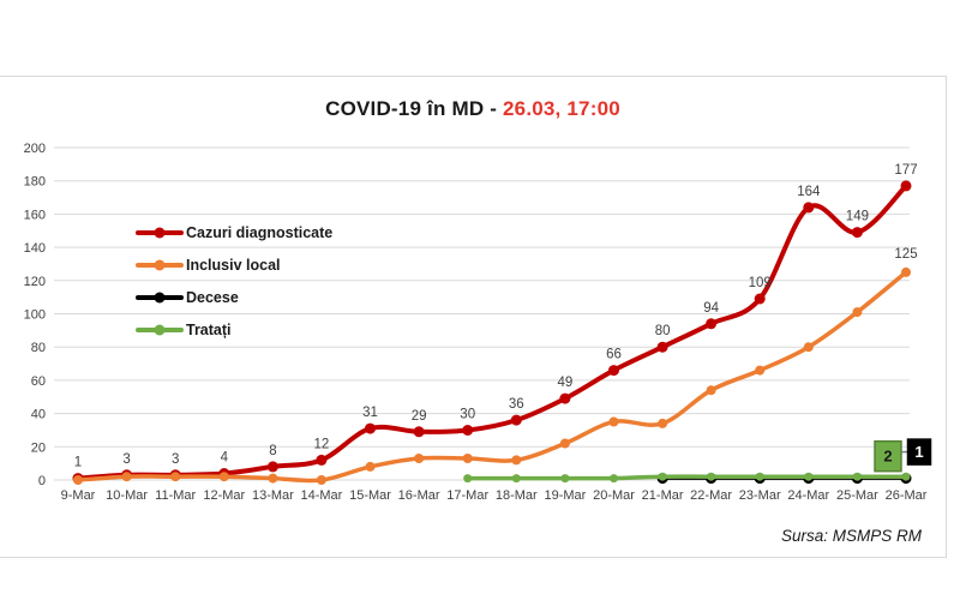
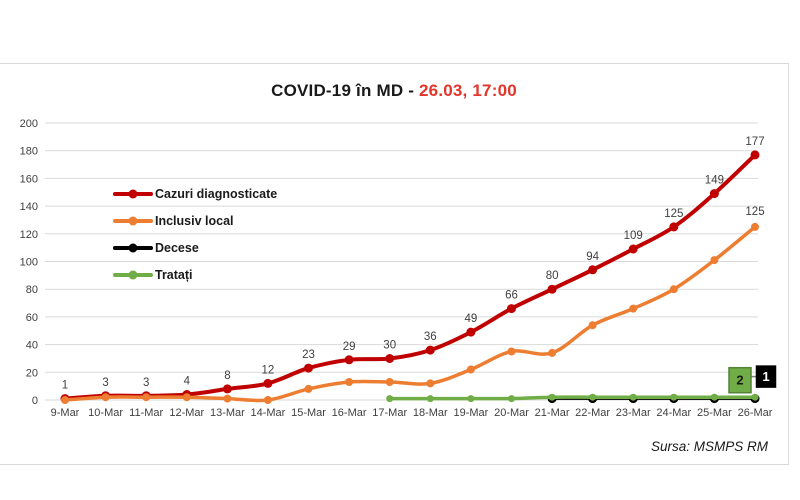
Cazuri diagnosticate/15-Mar: 31 -> 23
Cazuri diagnosticate/24-Mar: 164 -> 125
